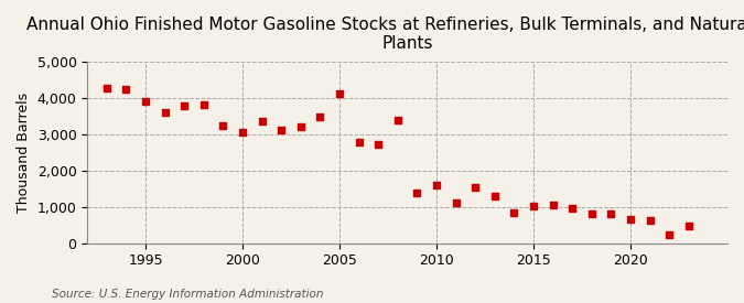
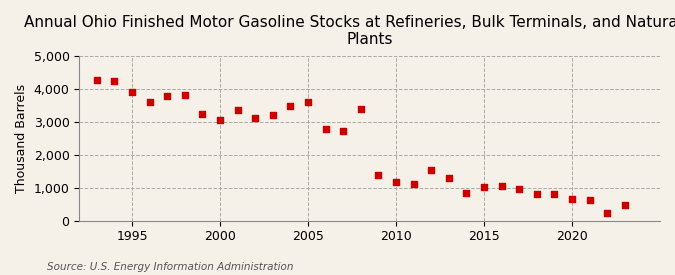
2005: 4,100 -> 3,600
2010: 1,600 -> 1,160
